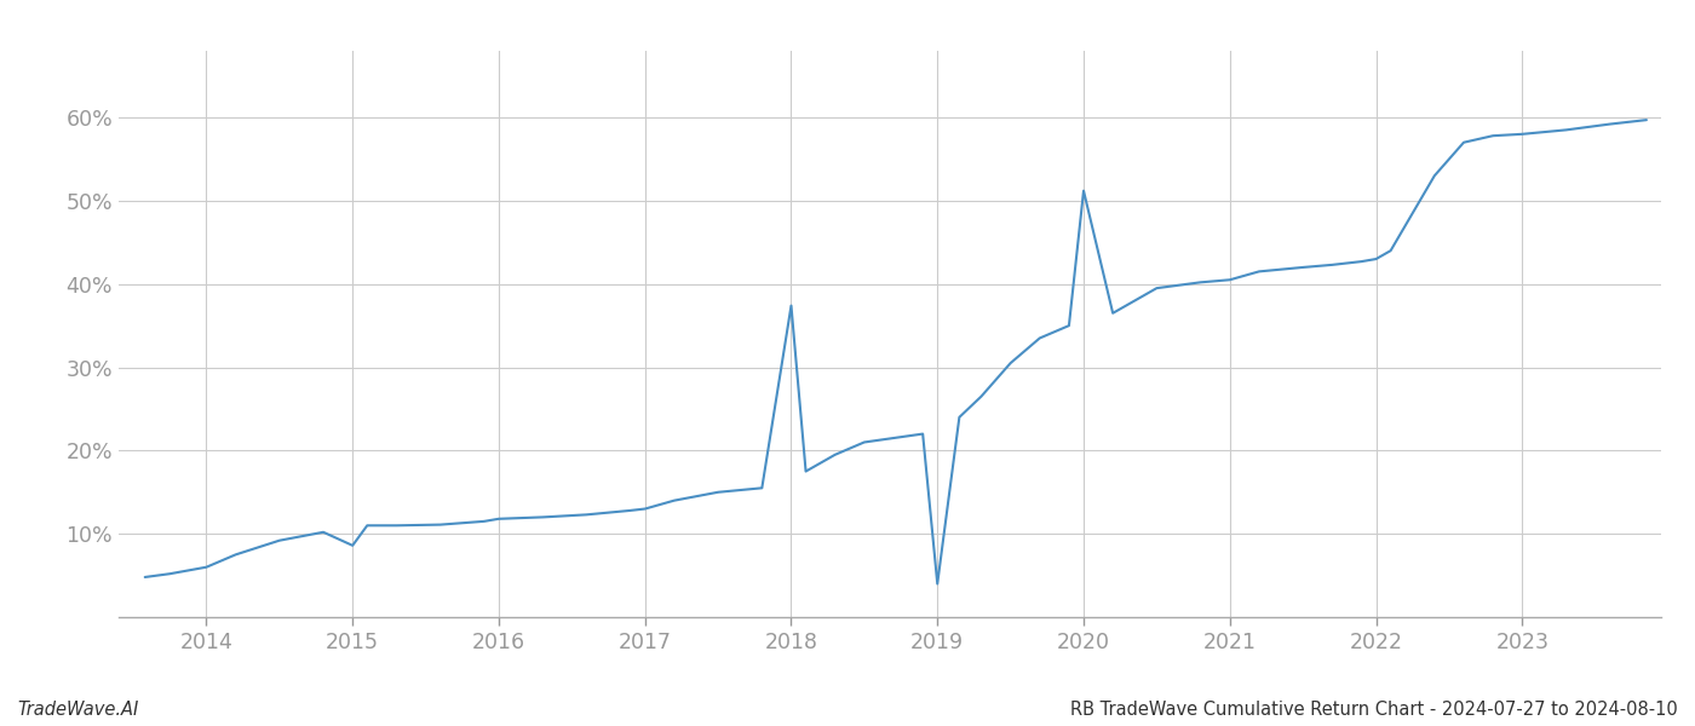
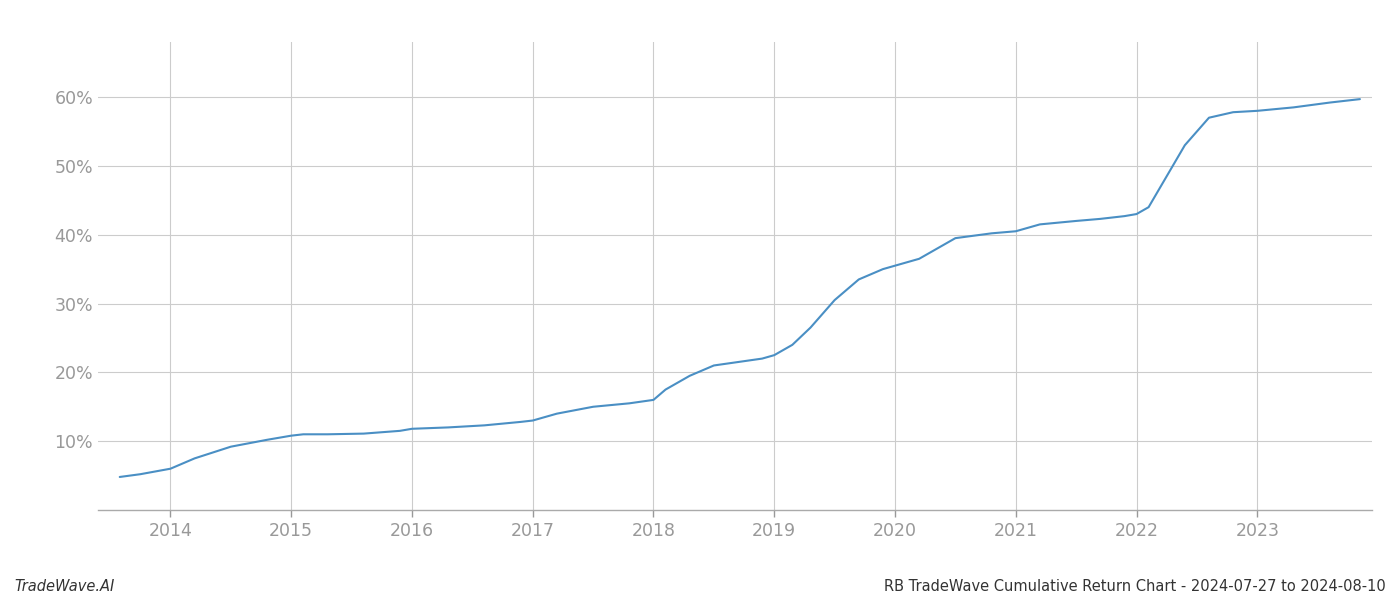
2015: 8.6% -> 10.8%
2018: 37.4% -> 16.0%
2019: 4.0% -> 22.5%
2020: 51.2% -> 35.5%
